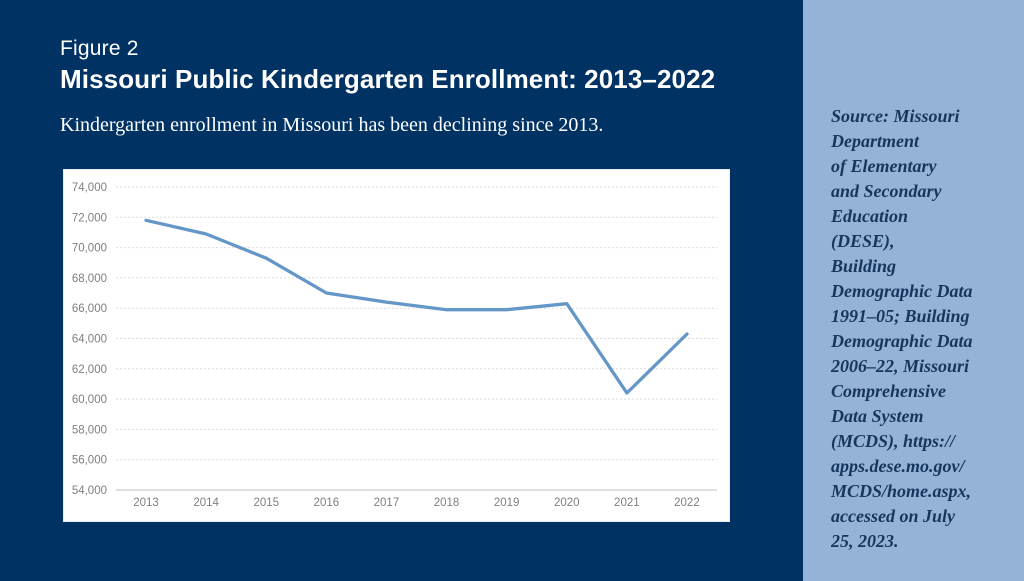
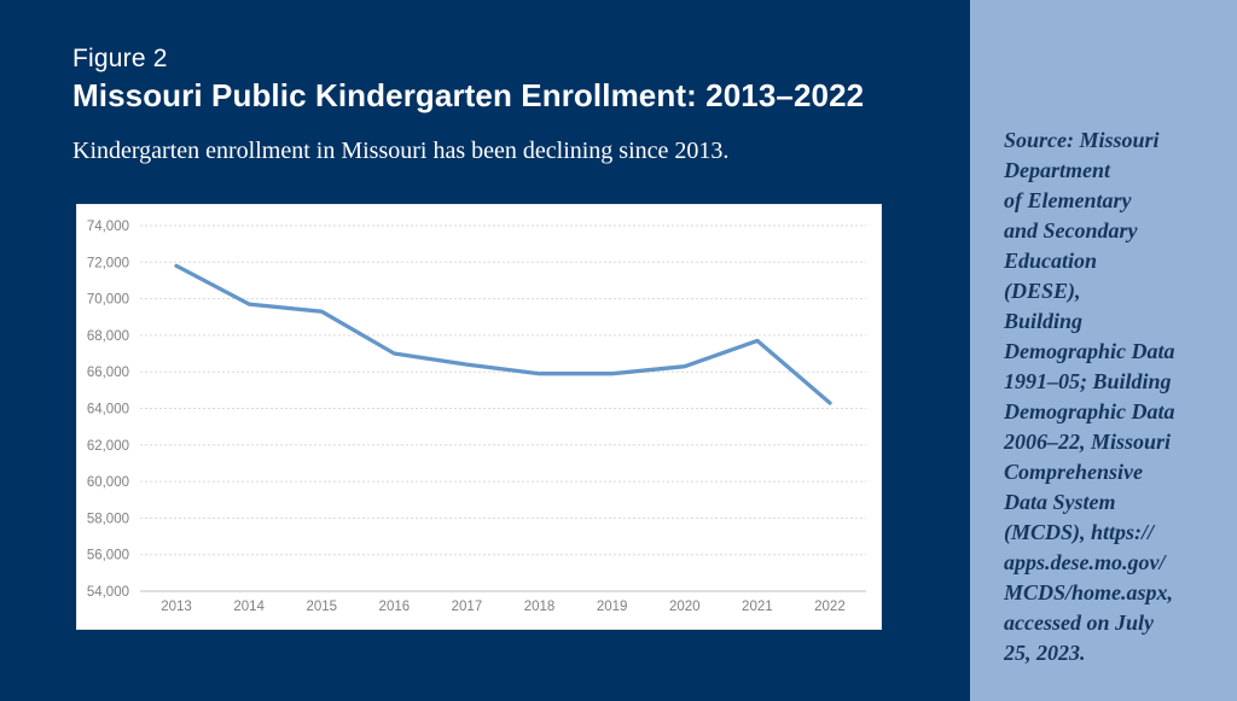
2014: 70900 -> 69700
2021: 60400 -> 67700
